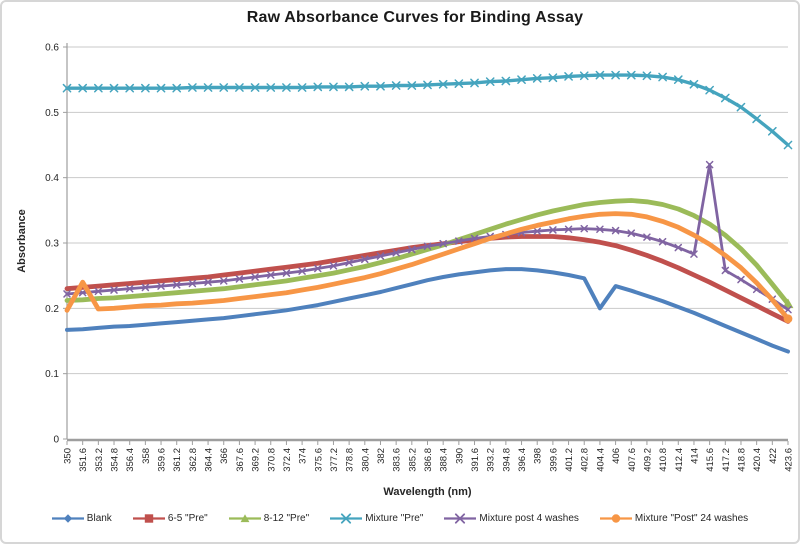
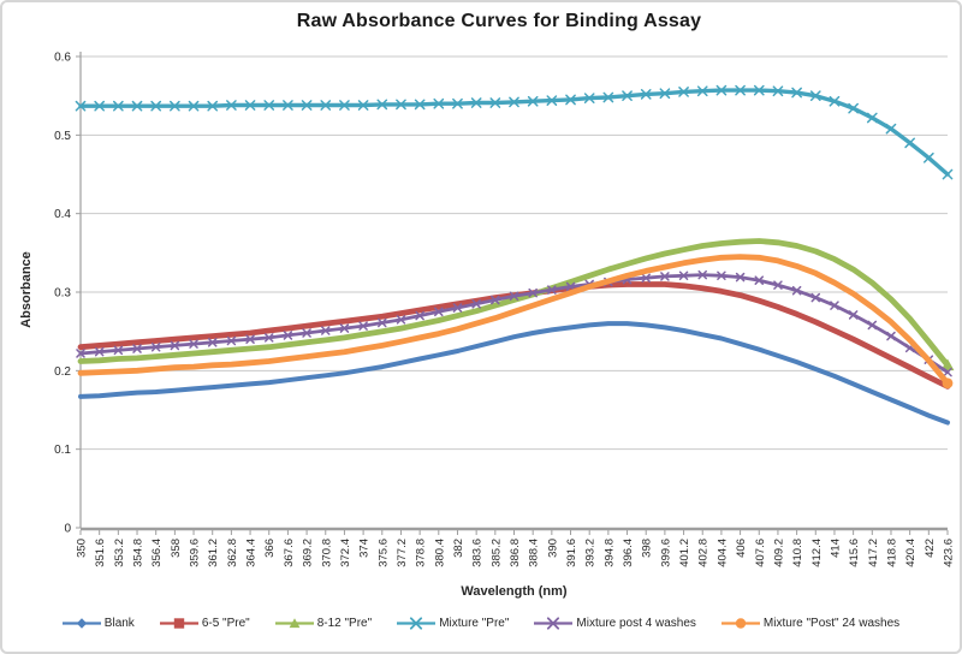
Mixture "Post" 24 washes/351.6: 0.24 -> 0.20
Blank/404.4: 0.20 -> 0.24
Mixture post 4 washes/415.6: 0.42 -> 0.27
